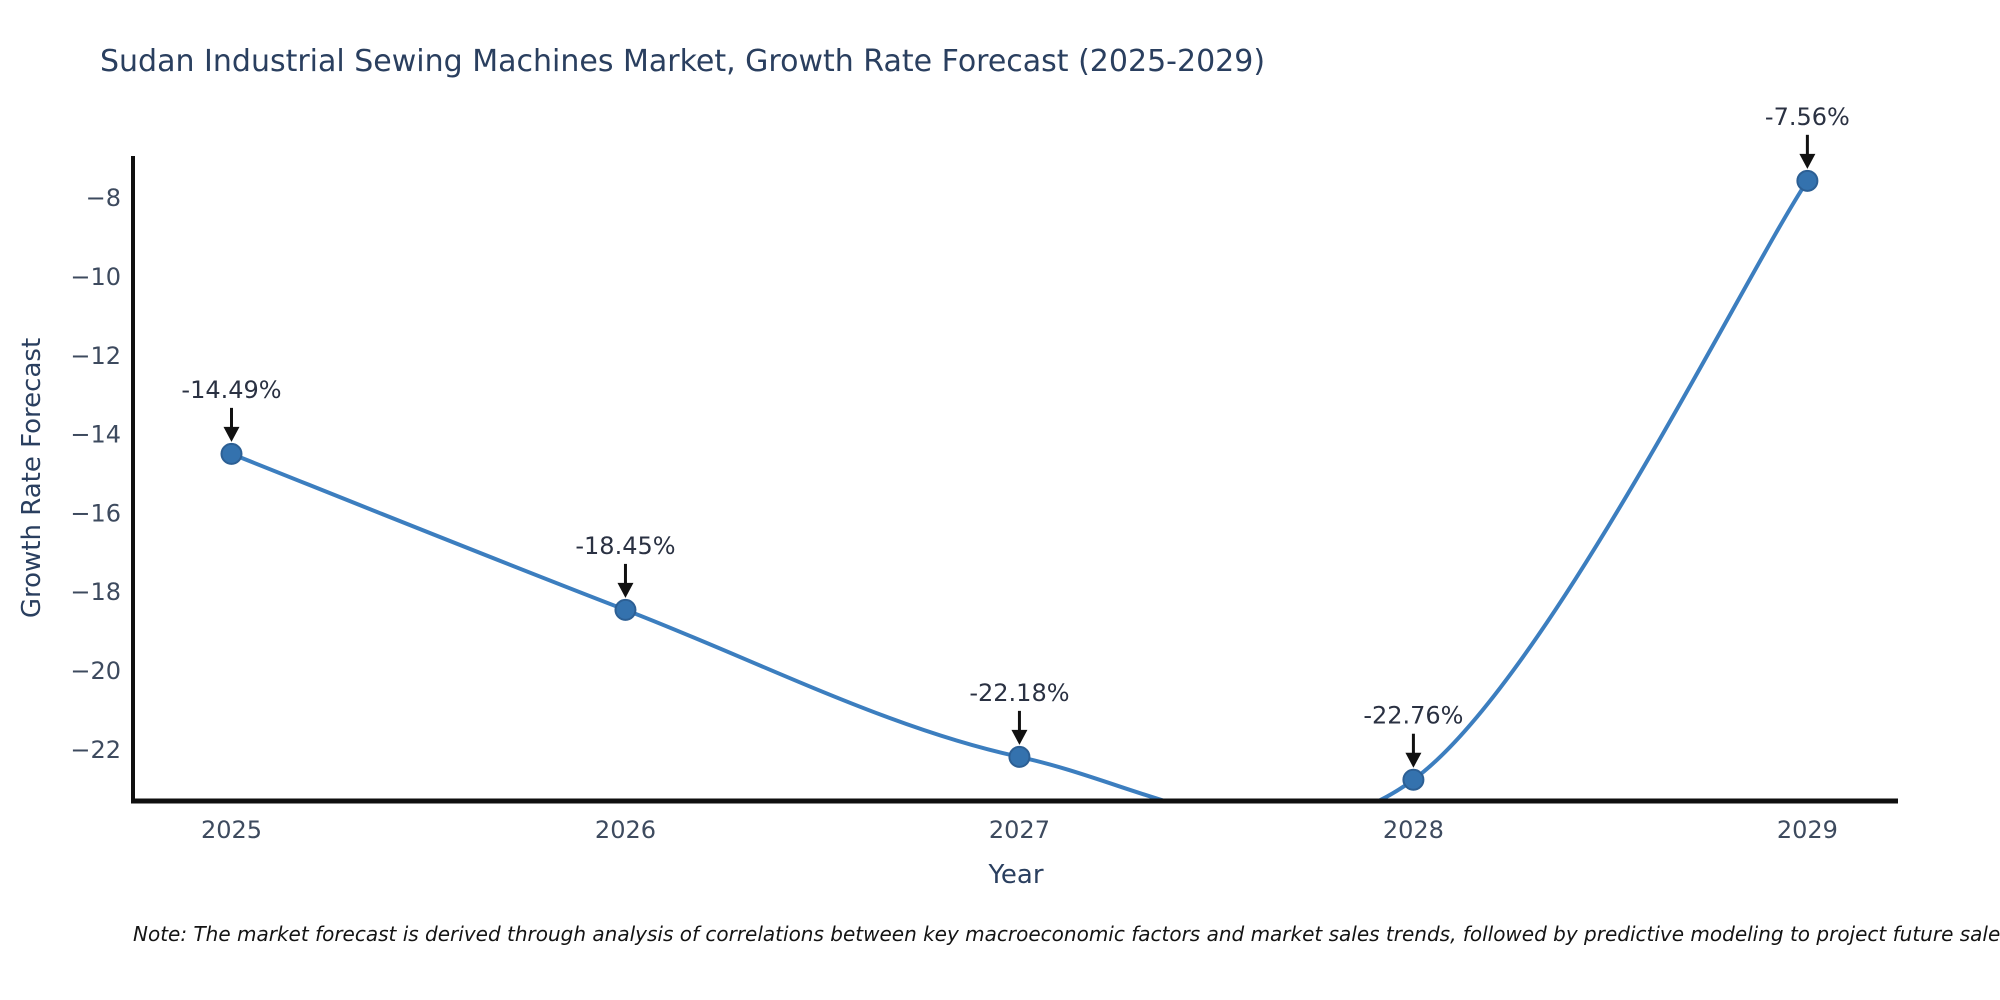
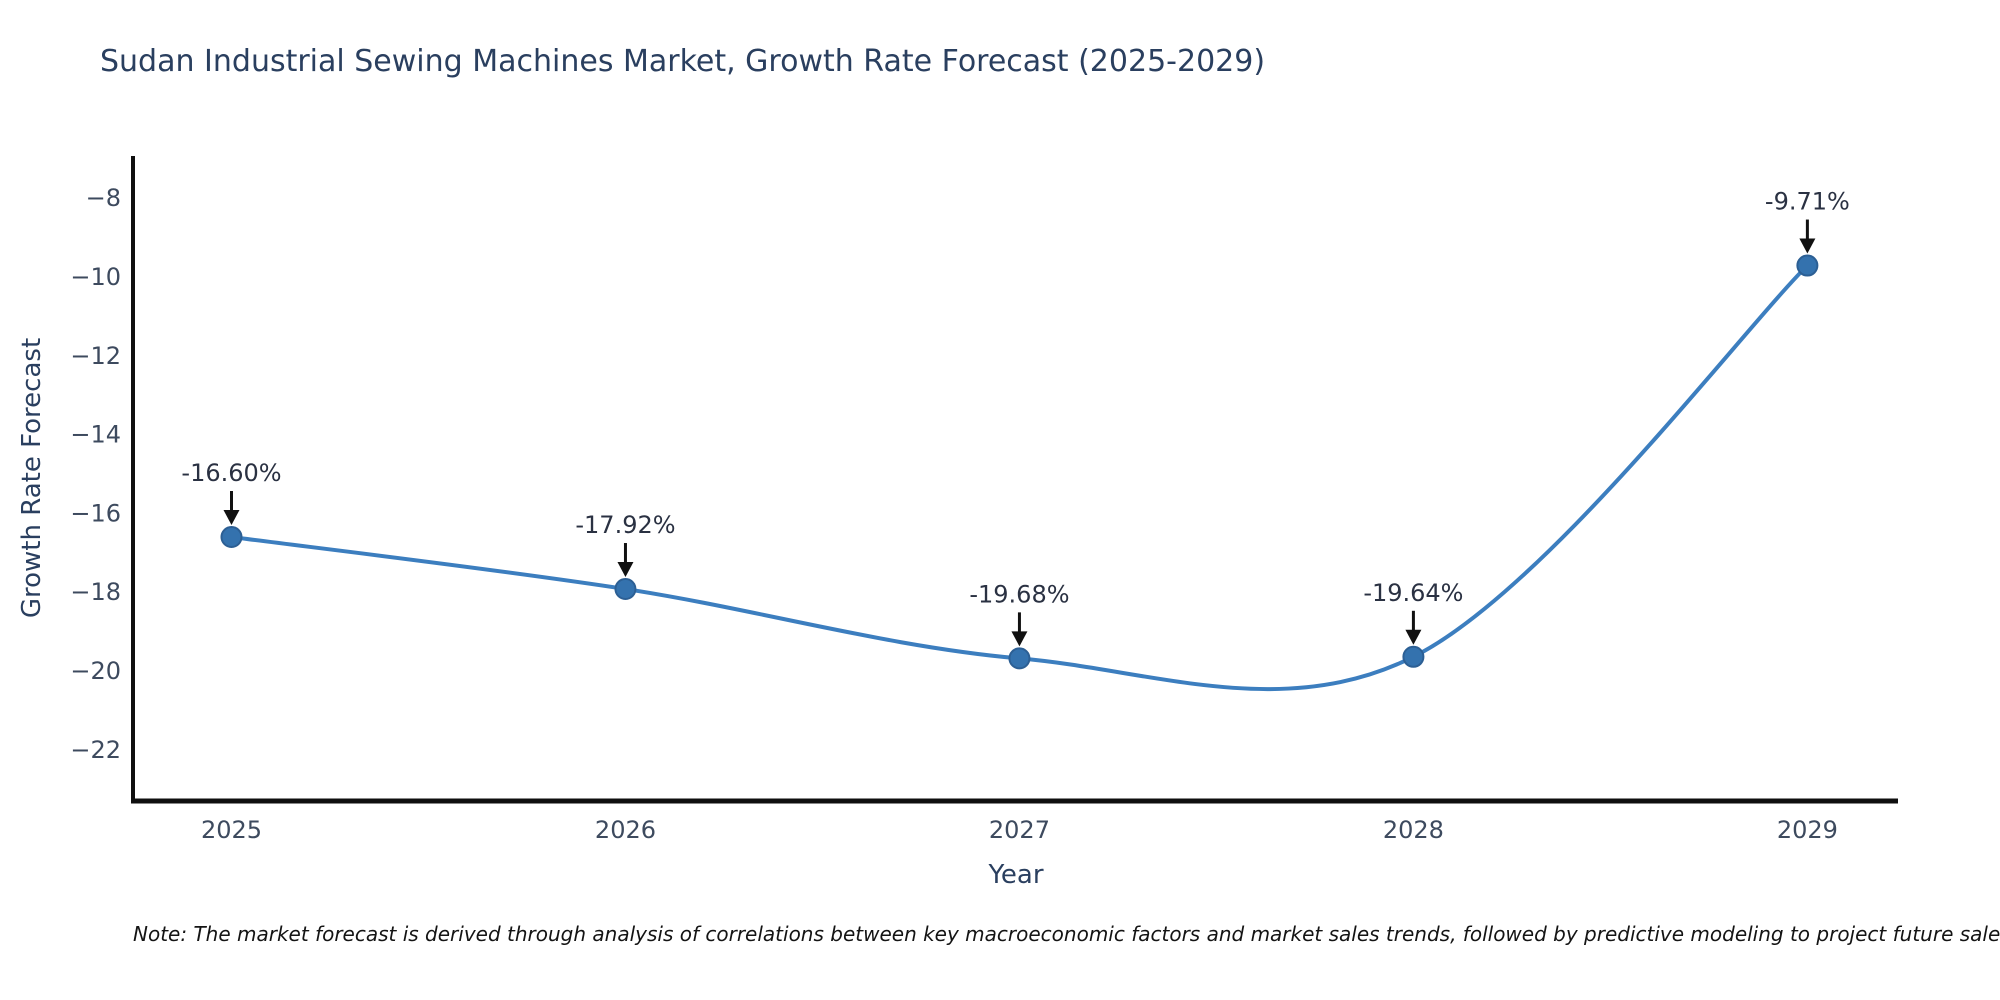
2025: -14.49% -> -16.60%
2026: -18.45% -> -17.92%
2027: -22.18% -> -19.68%
2028: -22.76% -> -19.64%
2029: -7.56% -> -9.71%
